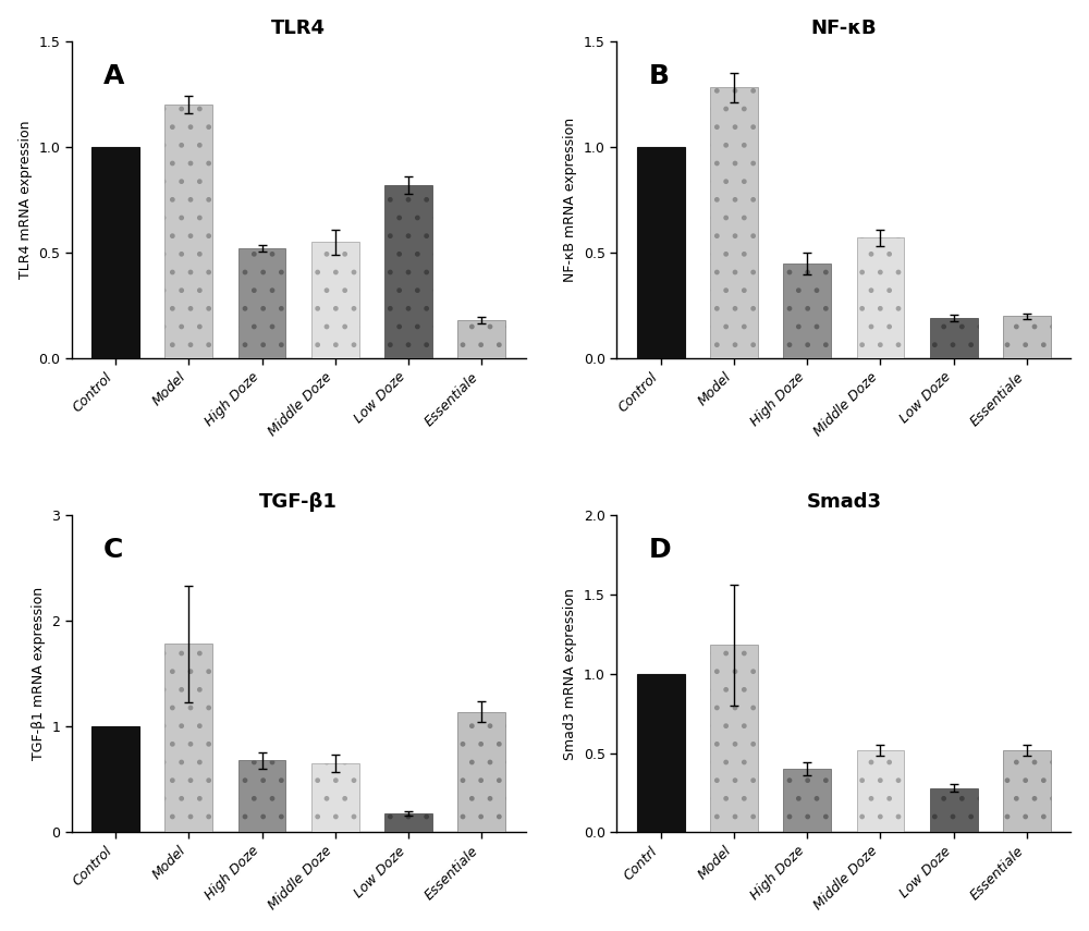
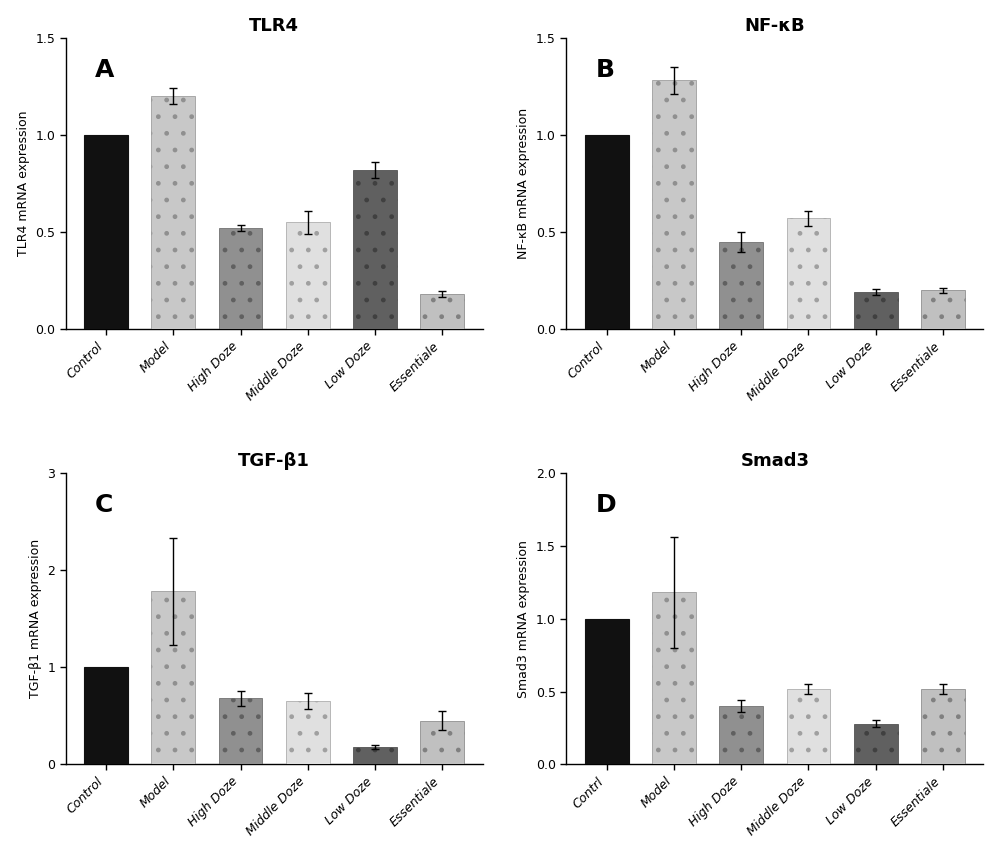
TGF-β1/Essentiale: 1.14 -> 0.45
